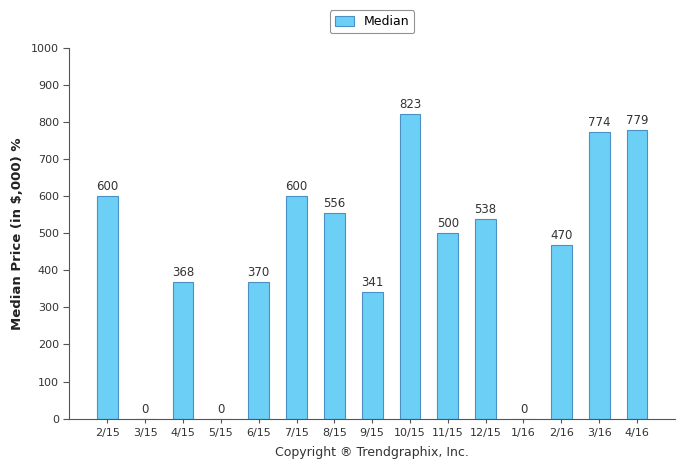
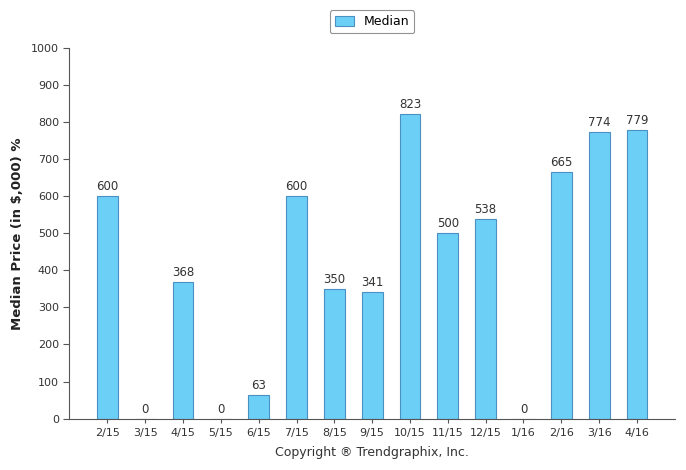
6/15: 370 -> 63
8/15: 556 -> 350
2/16: 470 -> 665
